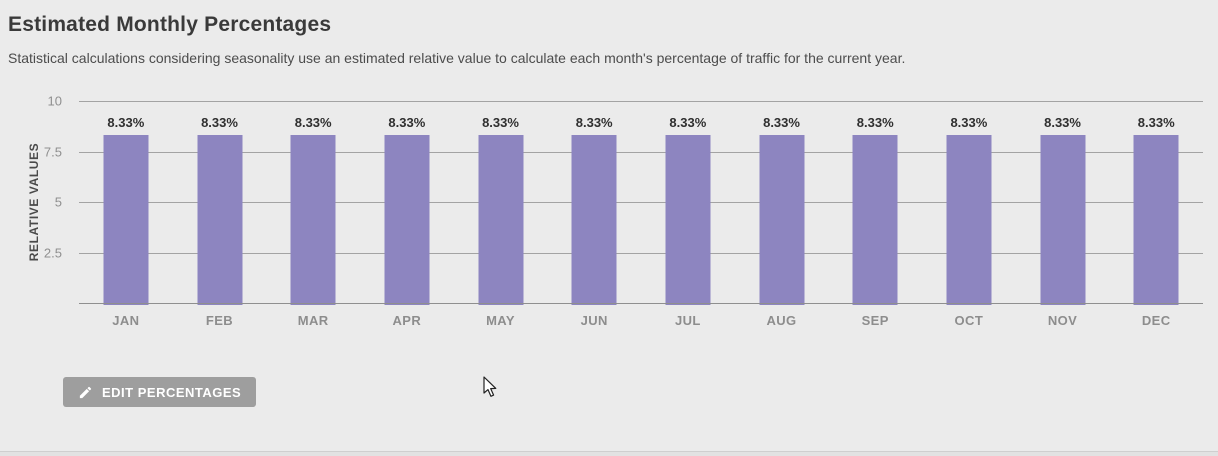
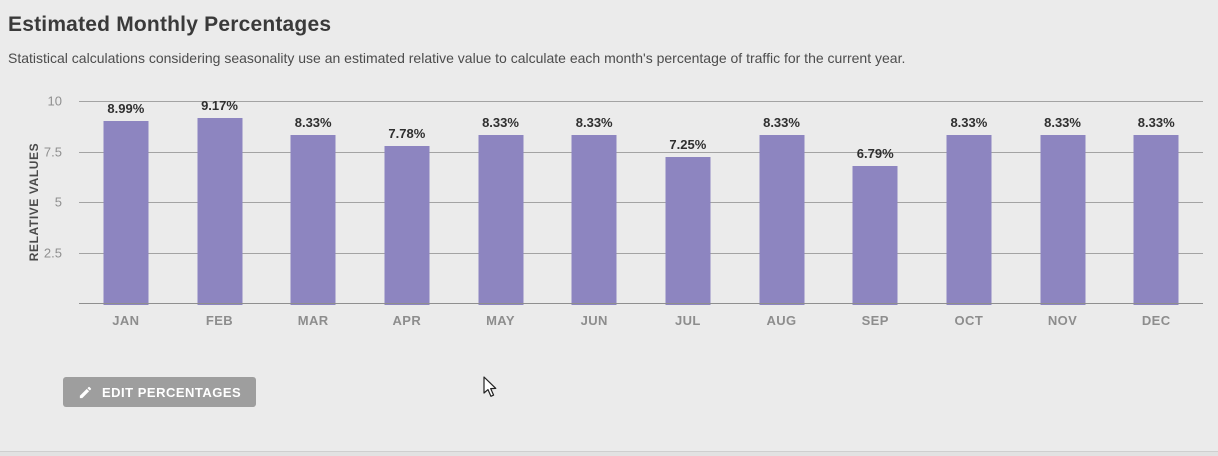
JAN: 8.33% -> 8.99%
FEB: 8.33% -> 9.17%
APR: 8.33% -> 7.78%
JUL: 8.33% -> 7.25%
SEP: 8.33% -> 6.79%
